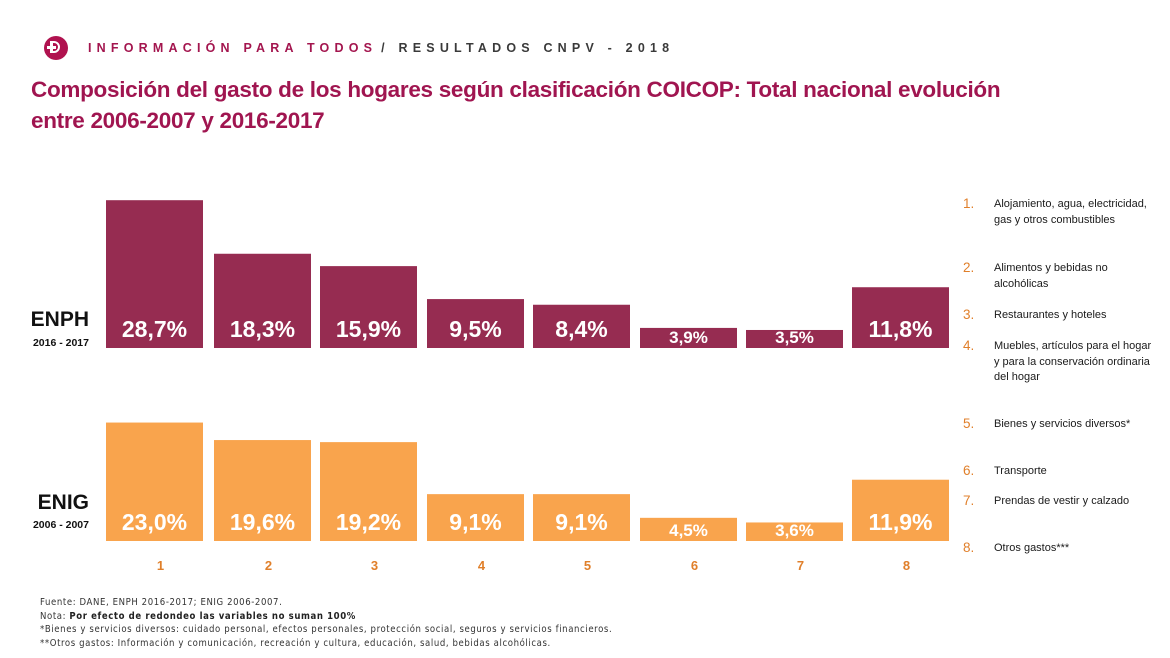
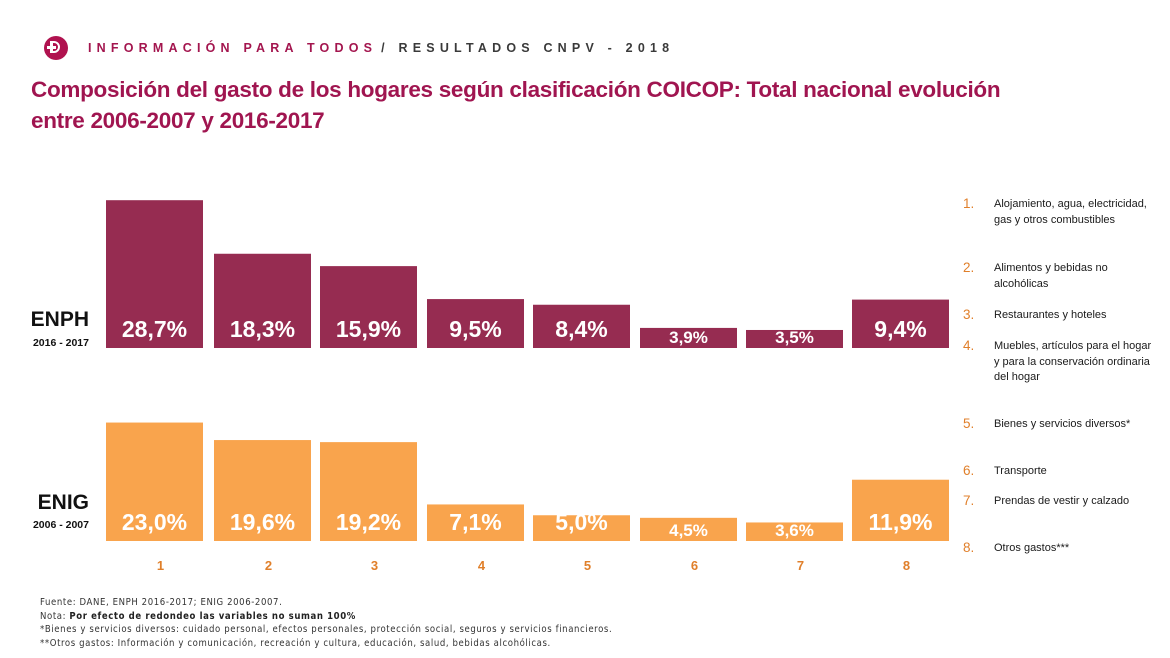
ENIG/4: 9,1% -> 7,1%
ENIG/5: 9,1% -> 5,0%
ENPH/8: 11,8% -> 9,4%
